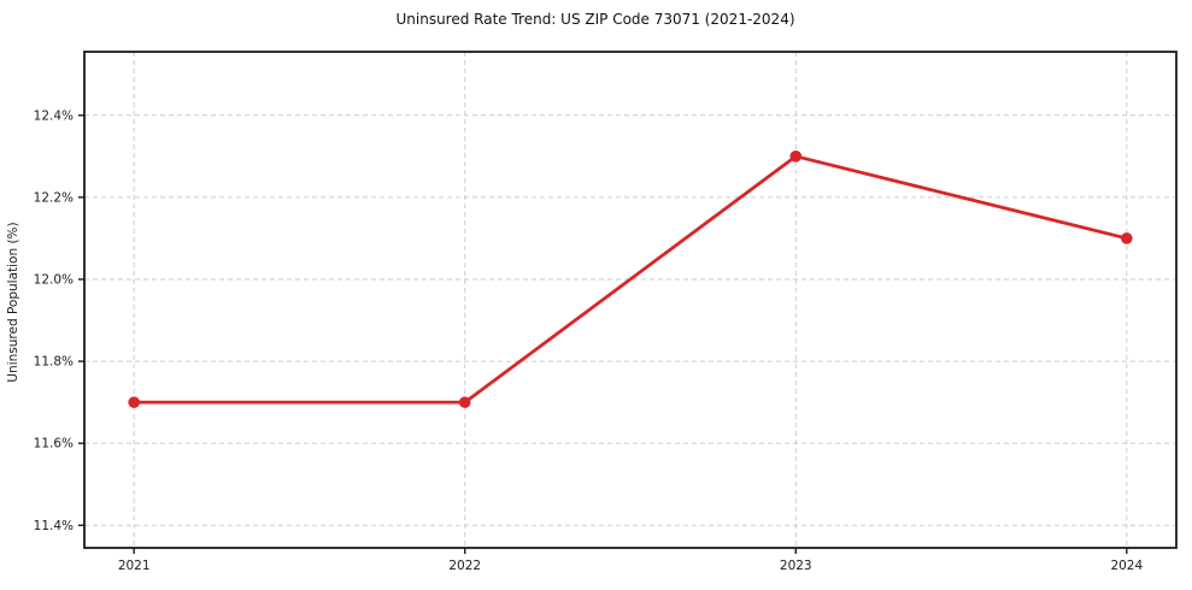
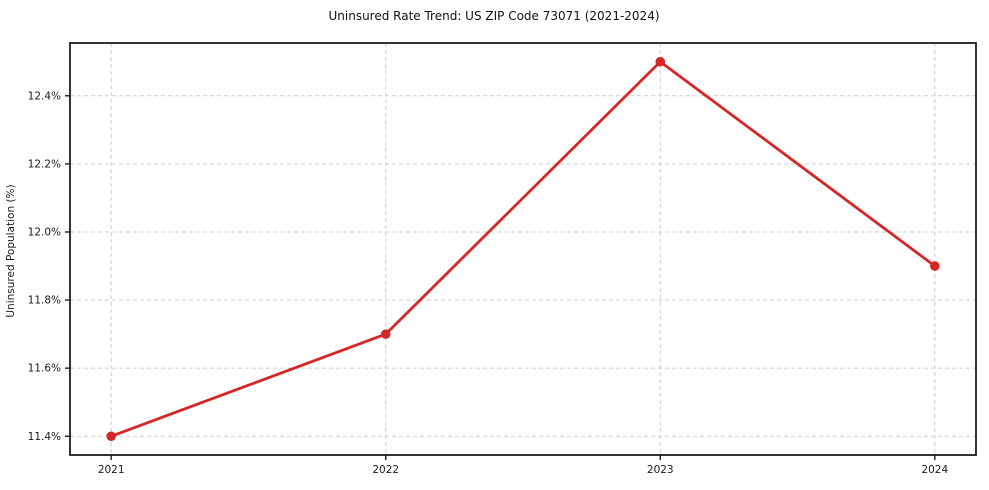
2021: 11.7% -> 11.4%
2023: 12.3% -> 12.5%
2024: 12.1% -> 11.9%
